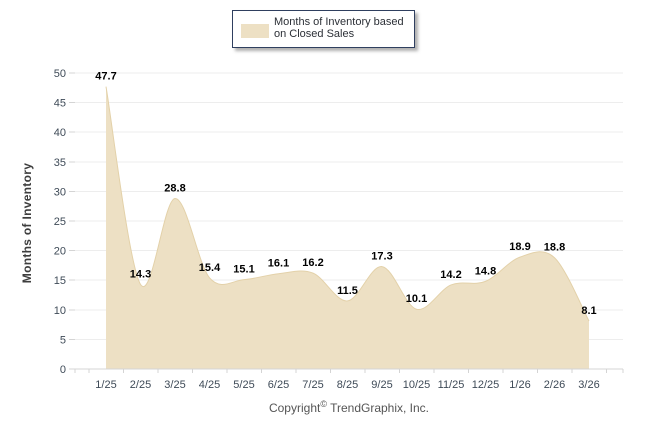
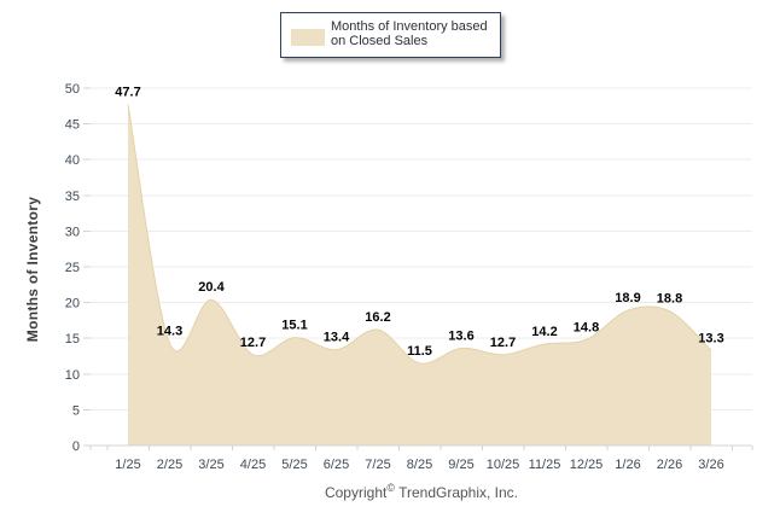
3/25: 28.8 -> 20.4
4/25: 15.4 -> 12.7
6/25: 16.1 -> 13.4
9/25: 17.3 -> 13.6
10/25: 10.1 -> 12.7
3/26: 8.1 -> 13.3
